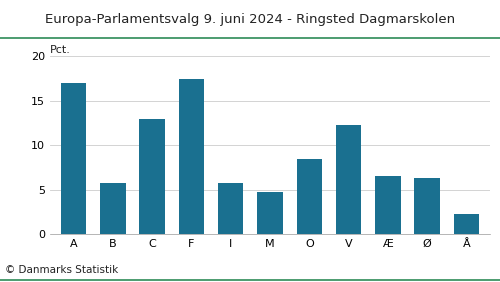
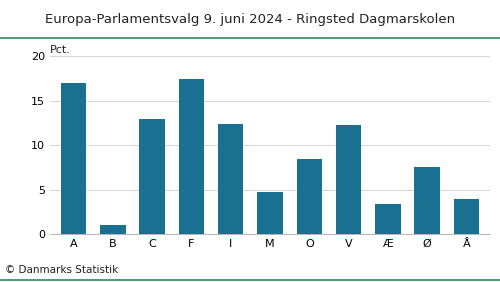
B: 5.8 -> 1.0
I: 5.8 -> 12.4
Æ: 6.5 -> 3.4
Ø: 6.3 -> 7.6
Å: 2.3 -> 4.0
